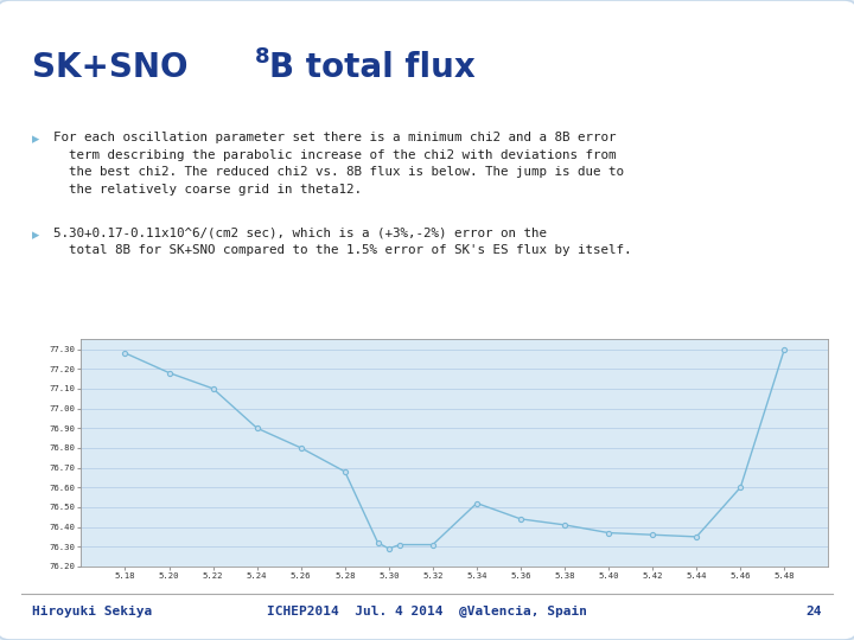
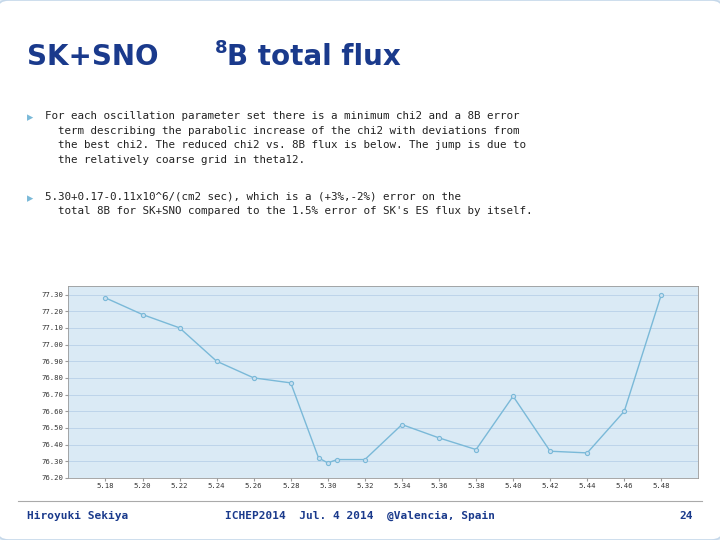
5.28: 76.68 -> 76.77
5.38: 76.41 -> 76.37
5.40: 76.37 -> 76.69
